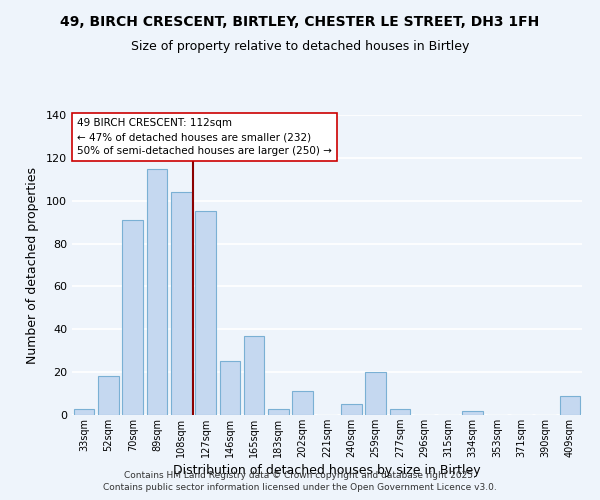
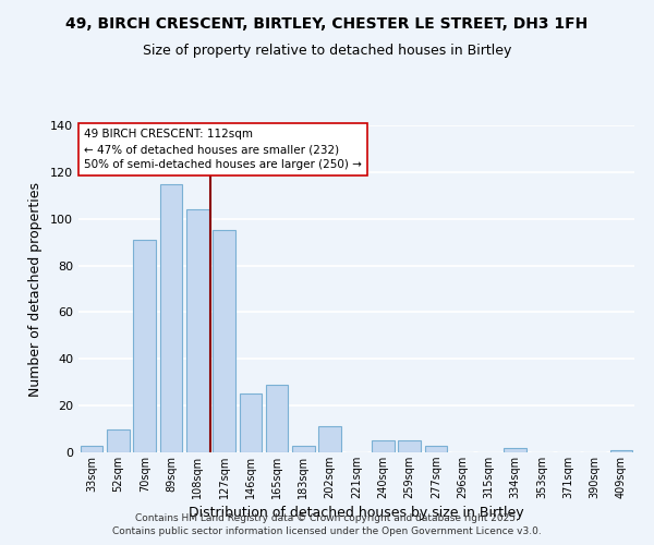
52sqm: 18 -> 10
165sqm: 37 -> 29
259sqm: 20 -> 5
409sqm: 9 -> 1
